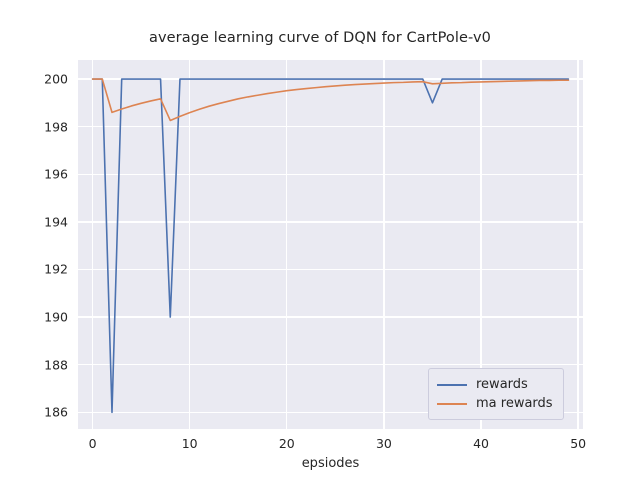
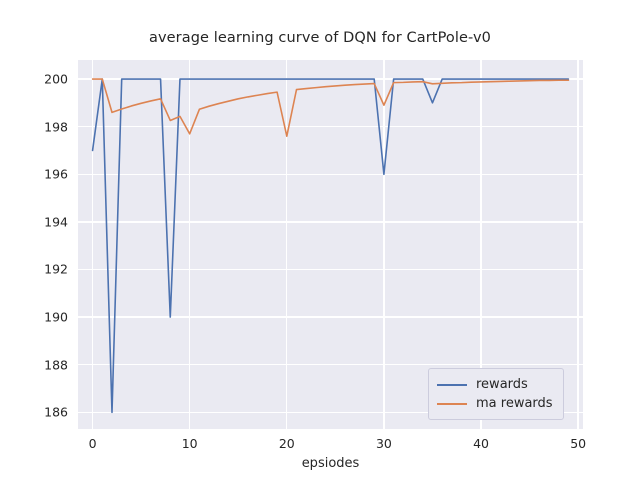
rewards/0: 200 -> 197
ma rewards/10: 198.6 -> 197.7
ma rewards/20: 199.5 -> 197.6
rewards/30: 200 -> 196
ma rewards/30: 199.8 -> 198.9
